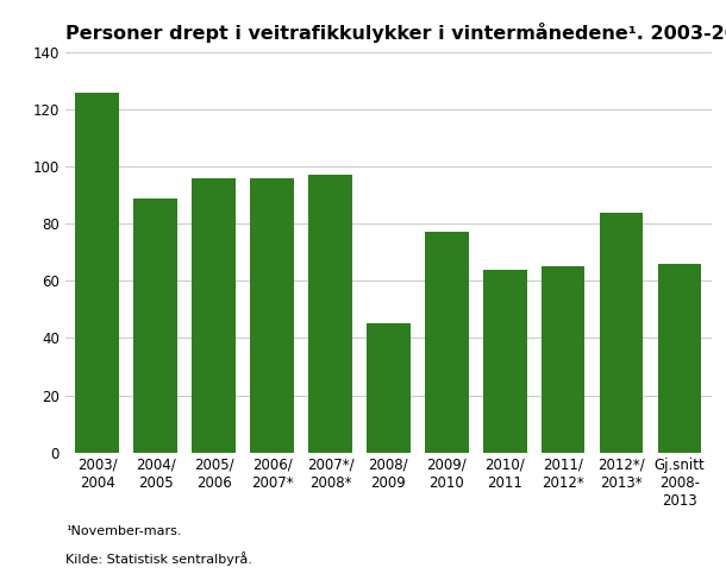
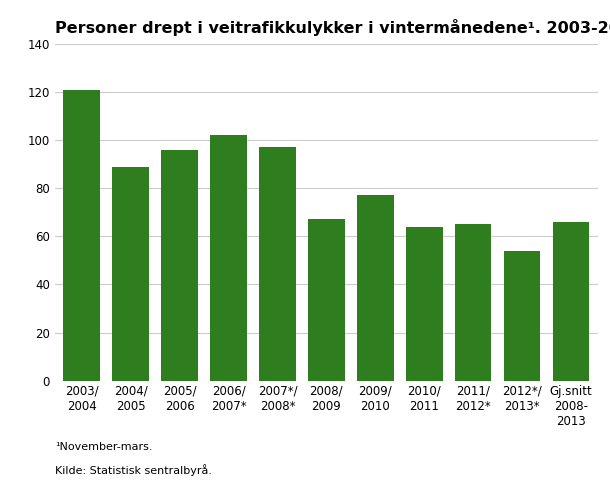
2003/ 2004: 126 -> 121
2006/ 2007*: 96 -> 102
2008/ 2009: 45 -> 67
2012*/ 2013*: 84 -> 54
